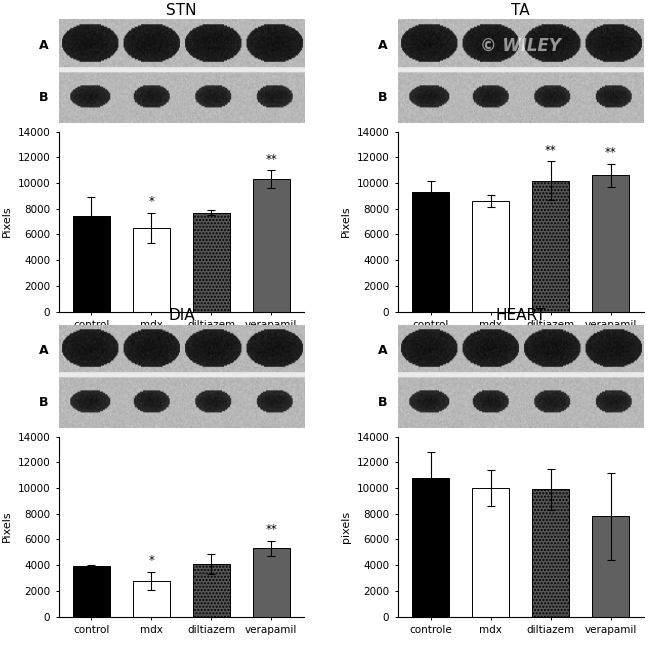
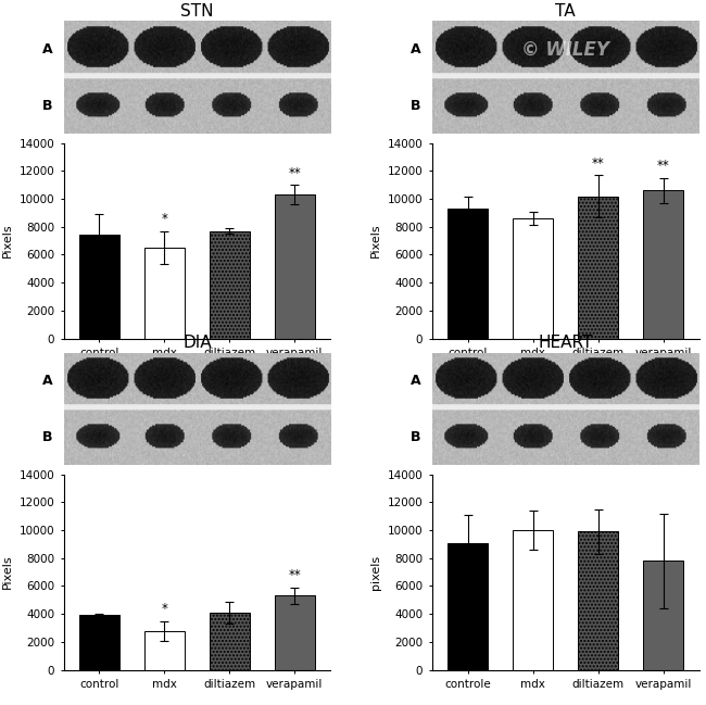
controle: 10800 -> 9100
